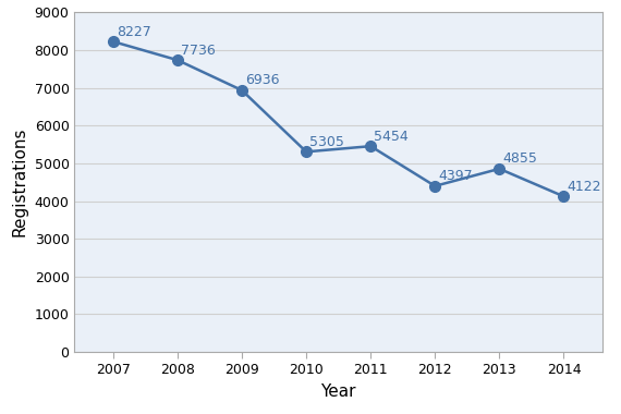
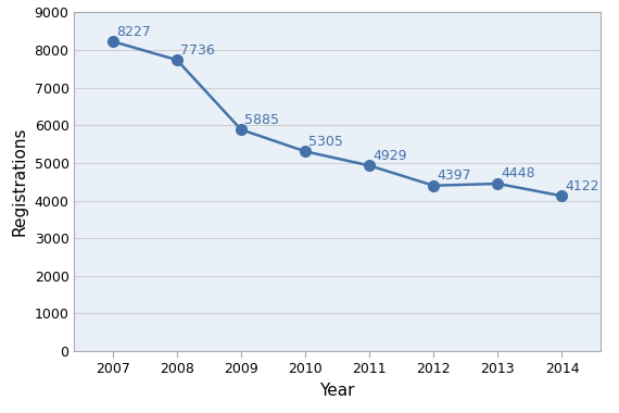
2009: 6936 -> 5885
2011: 5454 -> 4929
2013: 4855 -> 4448
